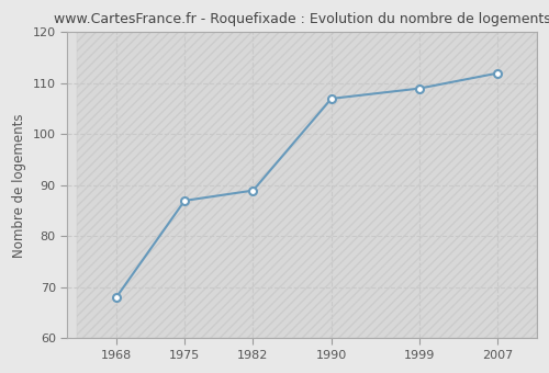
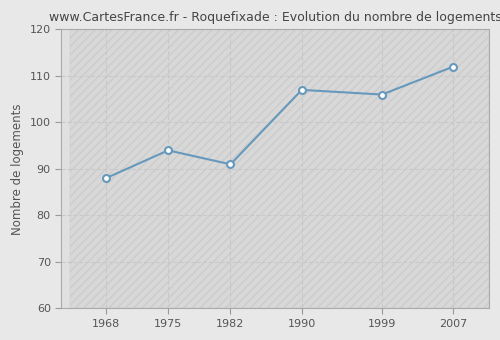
1968: 68 -> 88
1975: 87 -> 94
1982: 89 -> 91
1999: 109 -> 106
